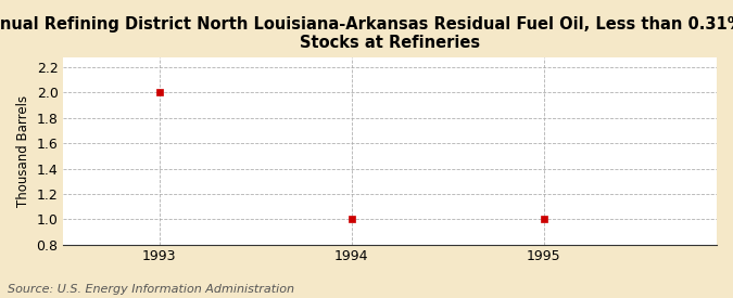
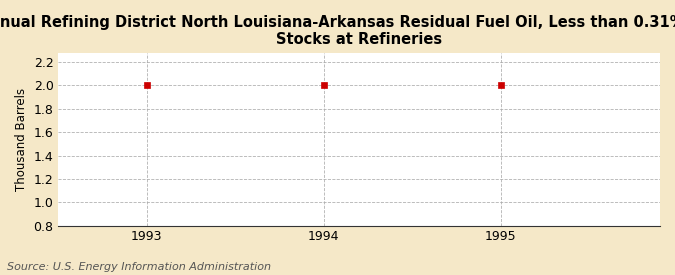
1994: 1 -> 2
1995: 1 -> 2
